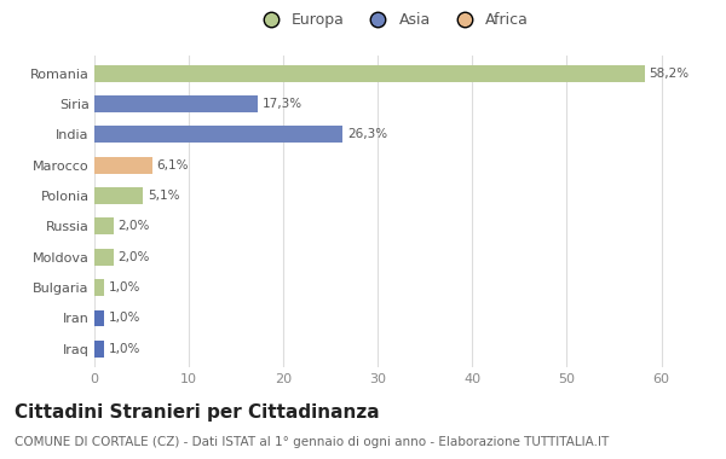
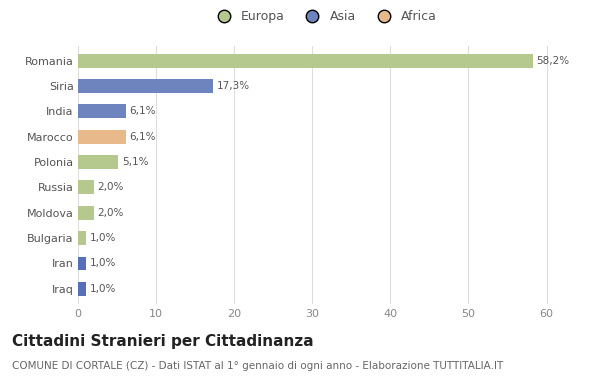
India: 26,3% -> 6,1%
